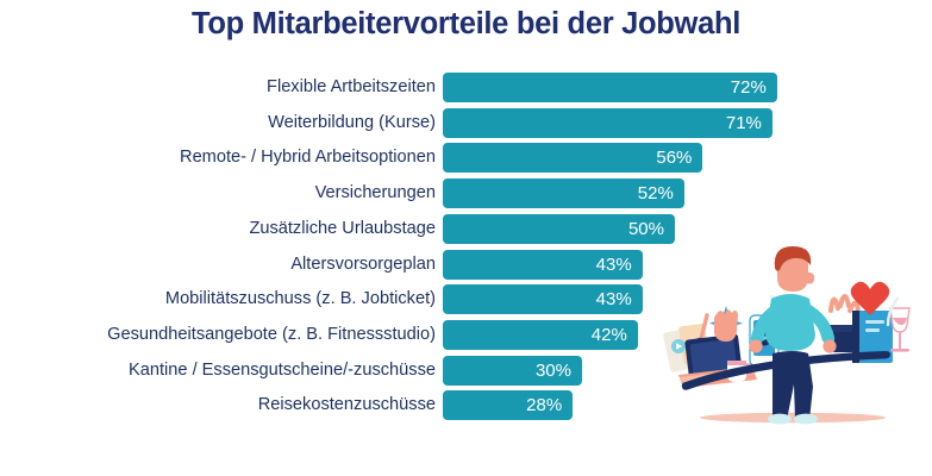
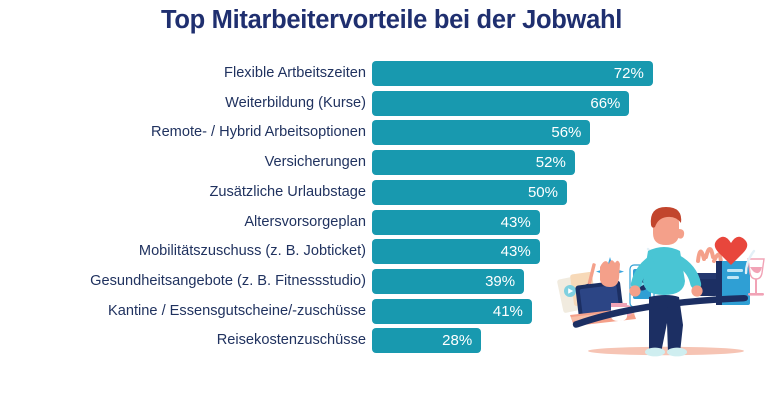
Weiterbildung (Kurse): 71% -> 66%
Gesundheitsangebote (z. B. Fitnessstudio): 42% -> 39%
Kantine / Essensgutscheine/-zuschüsse: 30% -> 41%
